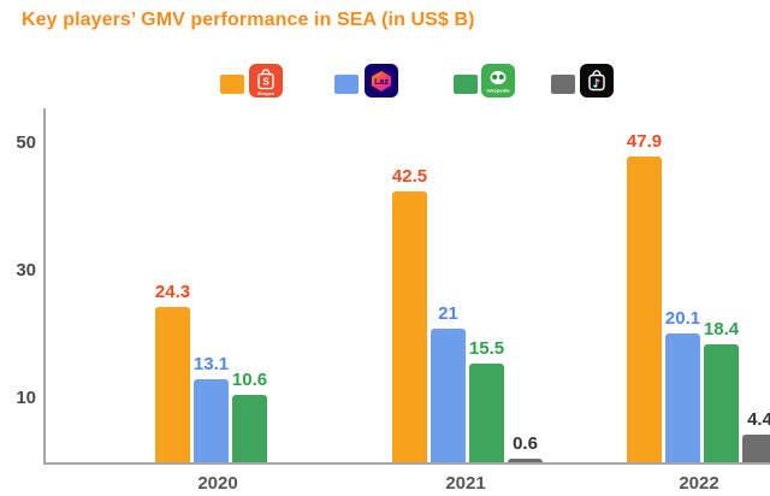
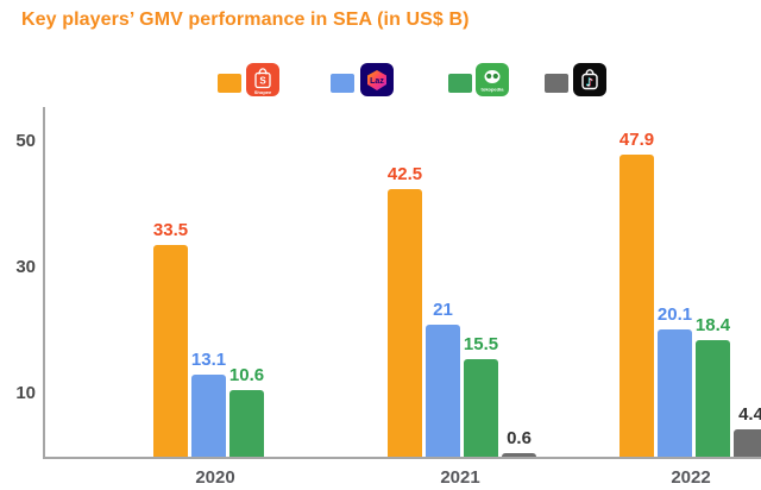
Shopee/2020: 24.3 -> 33.5
